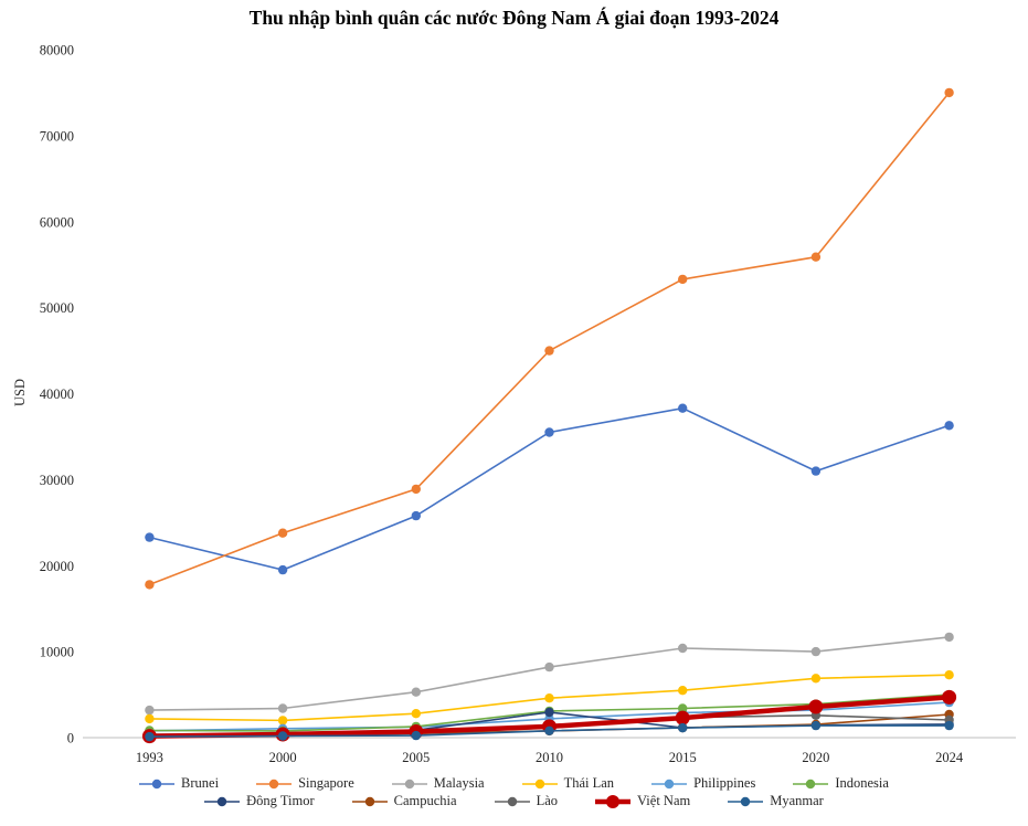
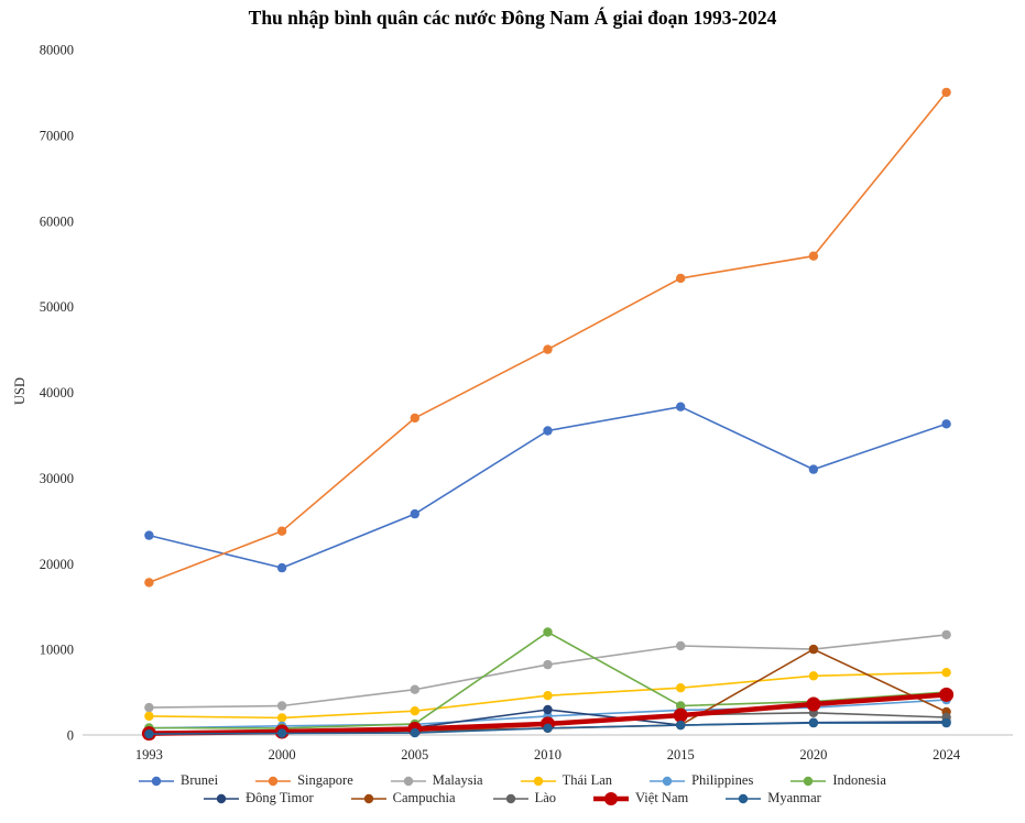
Singapore/2005: 29000 -> 37000
Indonesia/2010: 3000 -> 12000
Campuchia/2020: 2000 -> 10000
